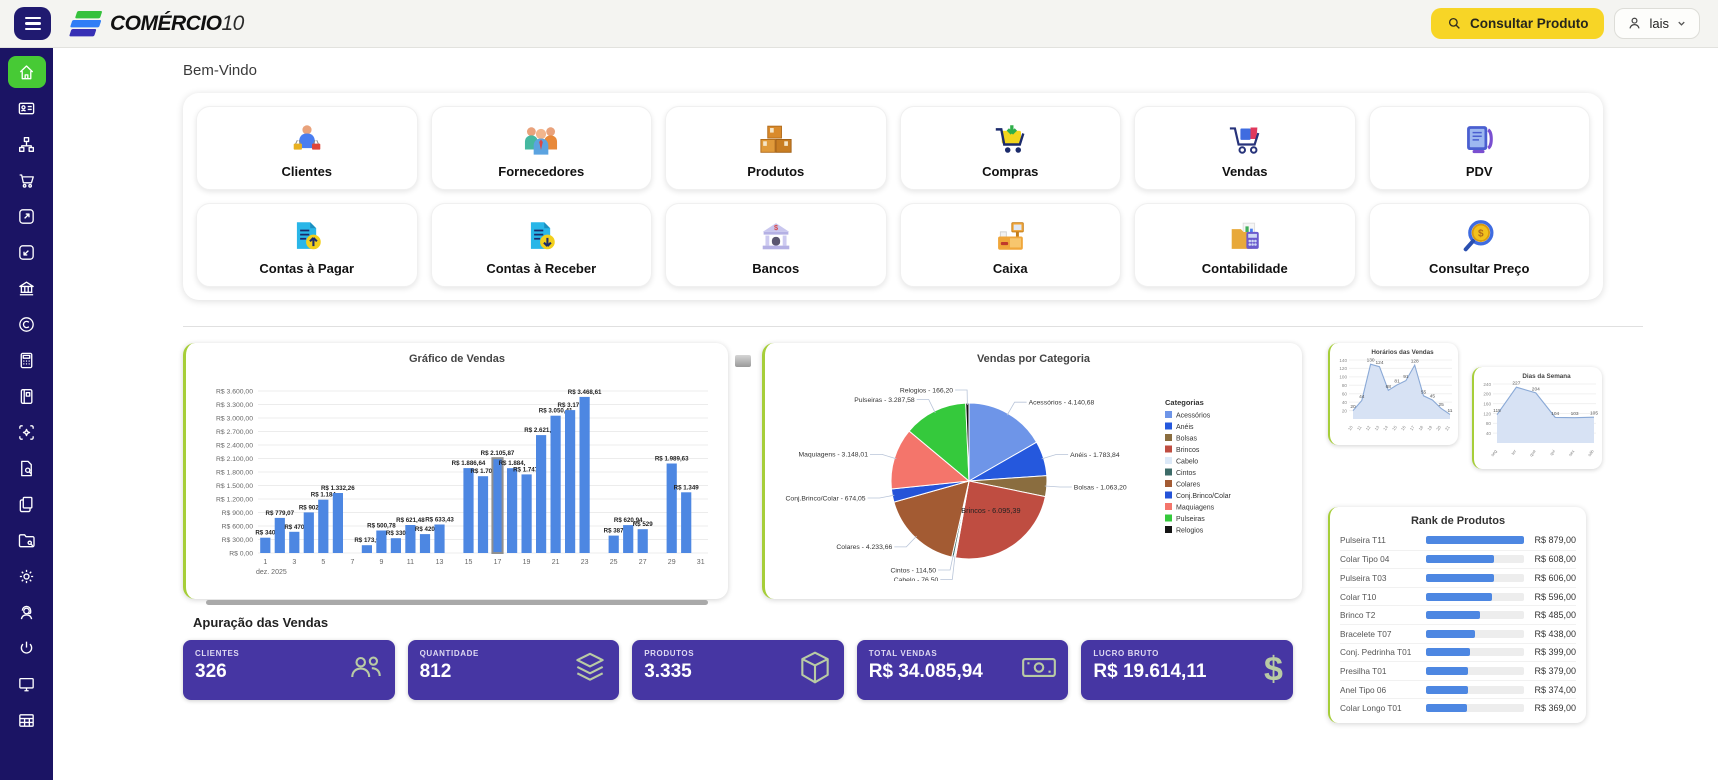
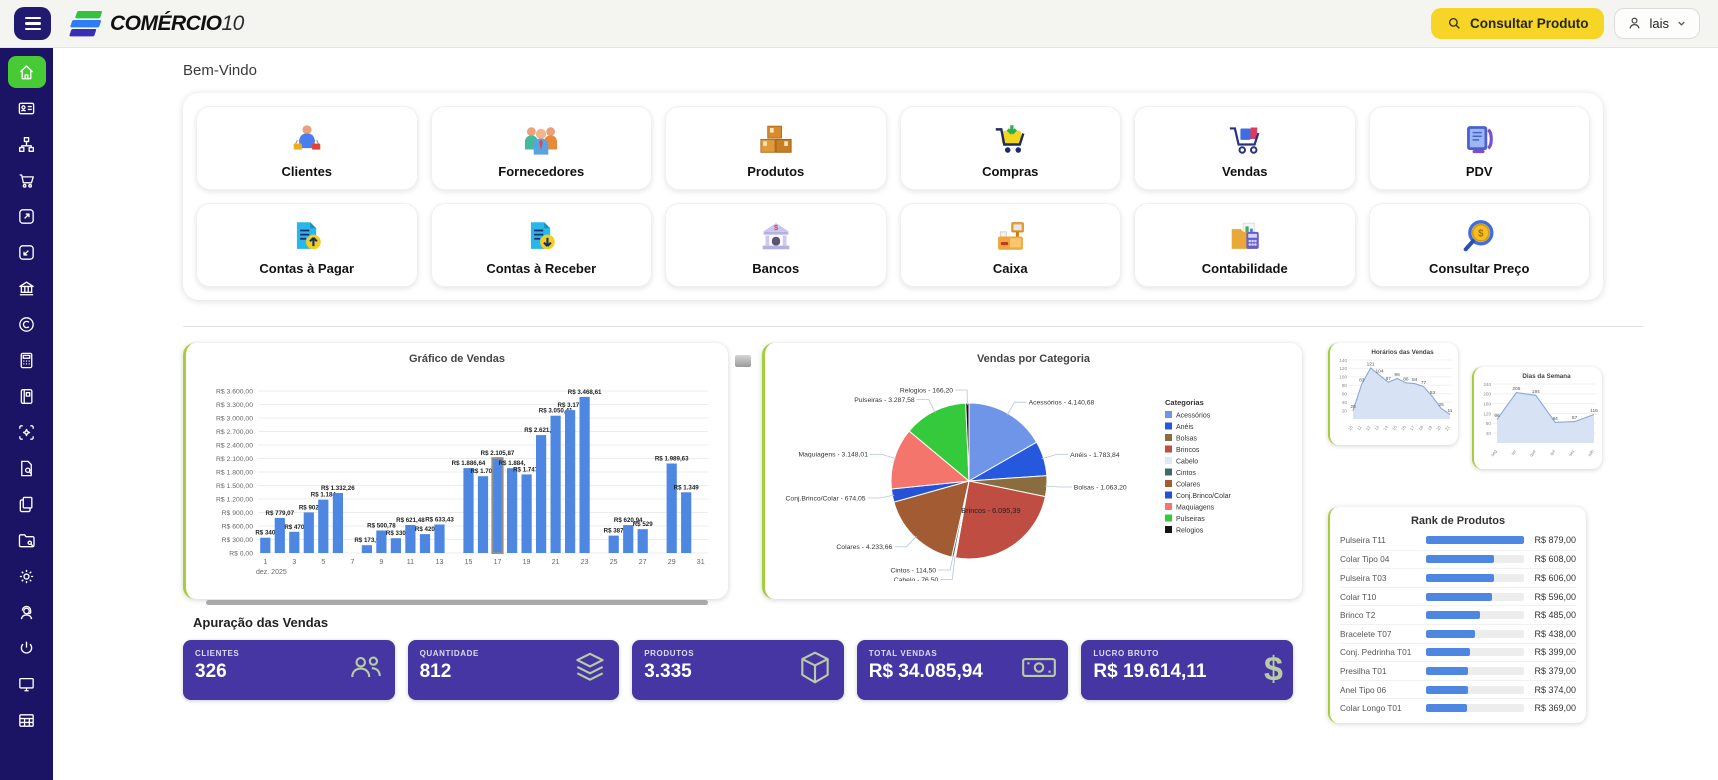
Horários das Vendas/11: 44 -> 83
Horários das Vendas/12: 130 -> 121
Horários das Vendas/13: 124 -> 104
Horários das Vendas/14: 68 -> 87
Horários das Vendas/15: 81 -> 96
Horários das Vendas/16: 91 -> 86
Horários das Vendas/17: 128 -> 84
Horários das Vendas/18: 55 -> 77
Horários das Vendas/19: 45 -> 53
Dias da Semana/seg: 115 -> 96
Dias da Semana/ter: 227 -> 205
Dias da Semana/qua: 204 -> 194
Dias da Semana/qui: 104 -> 84
Dias da Semana/sex: 103 -> 87
Dias da Semana/sáb: 105 -> 116
